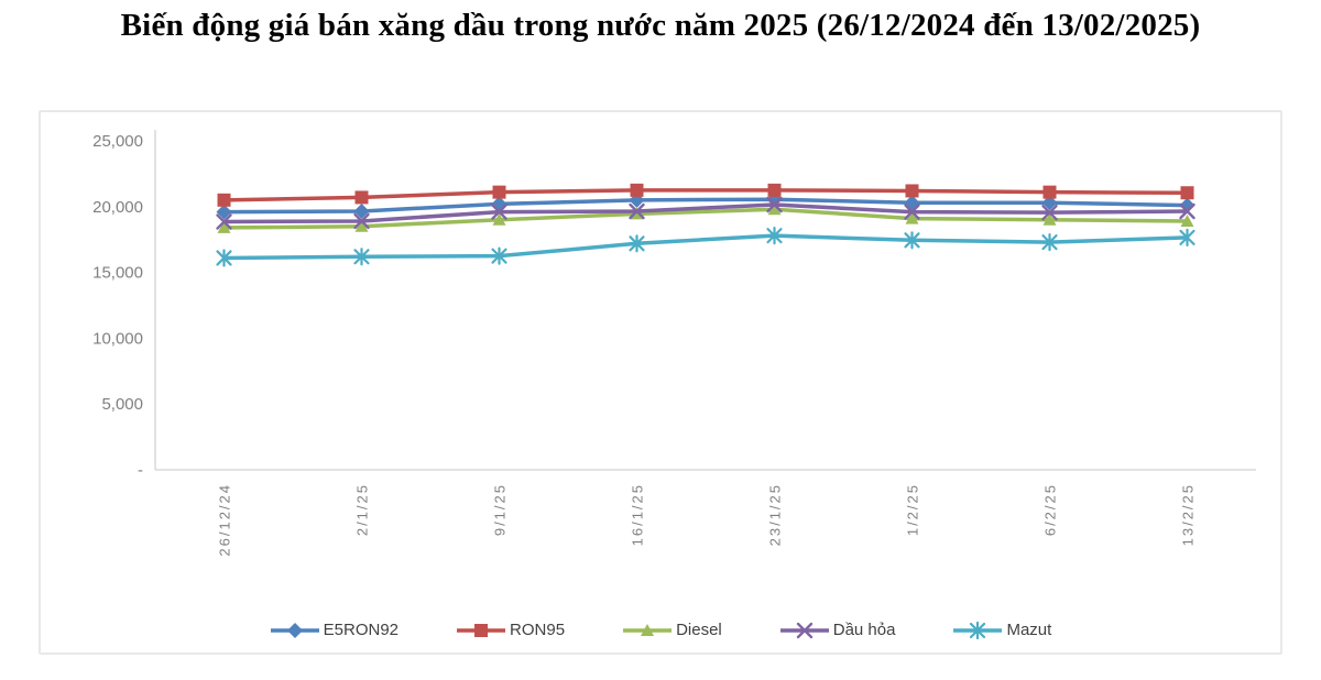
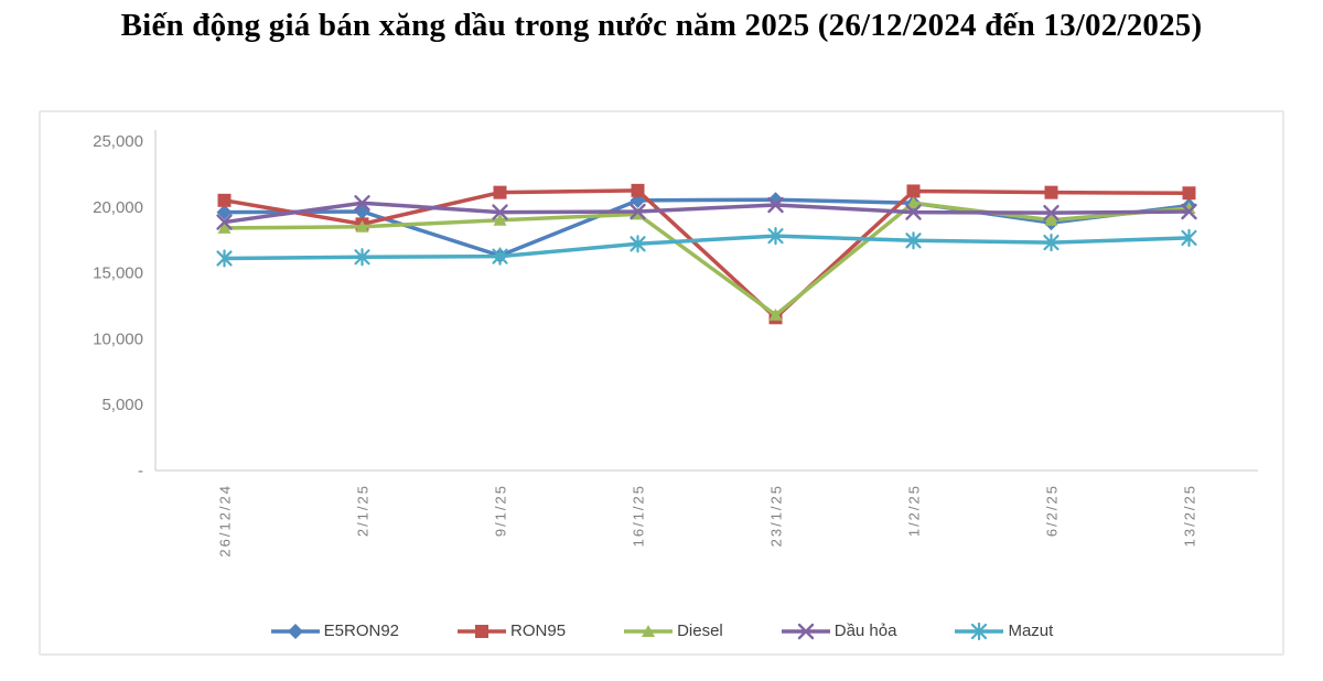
RON95/2/1/25: 20700 -> 18700
Dầu hỏa/2/1/25: 18900 -> 20300
E5RON92/9/1/25: 20200 -> 16300
RON95/23/1/25: 21200 -> 11600
Diesel/23/1/25: 19800 -> 11800
Diesel/1/2/25: 19100 -> 20300
E5RON92/6/2/25: 20300 -> 18800
Diesel/13/2/25: 18900 -> 19900
